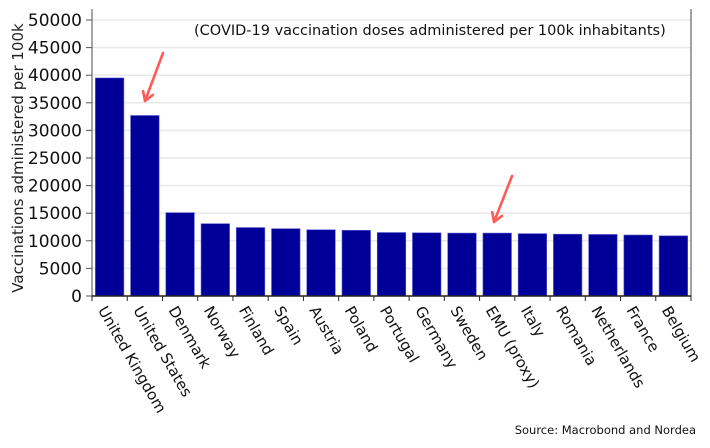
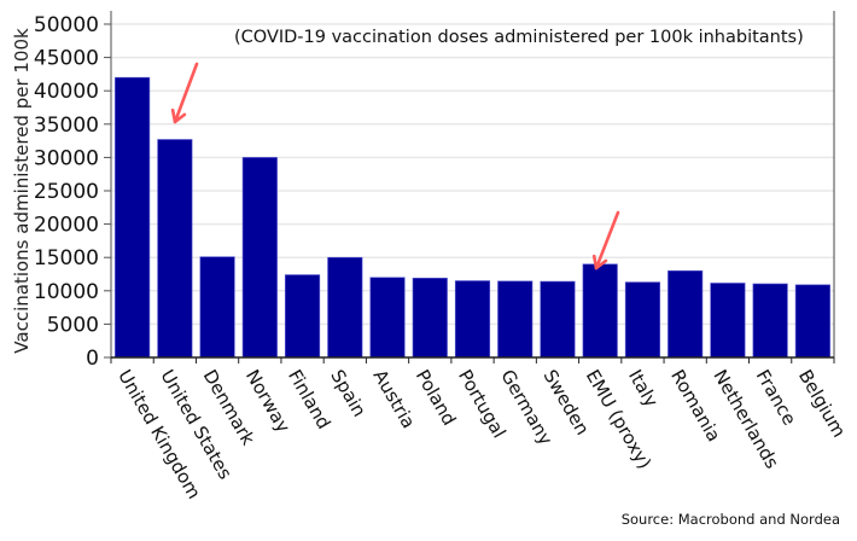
United Kingdom: 40000 -> 42000
Norway: 13000 -> 30000
Spain: 12000 -> 15000
EMU (proxy): 11000 -> 14000
Romania: 11000 -> 13000
